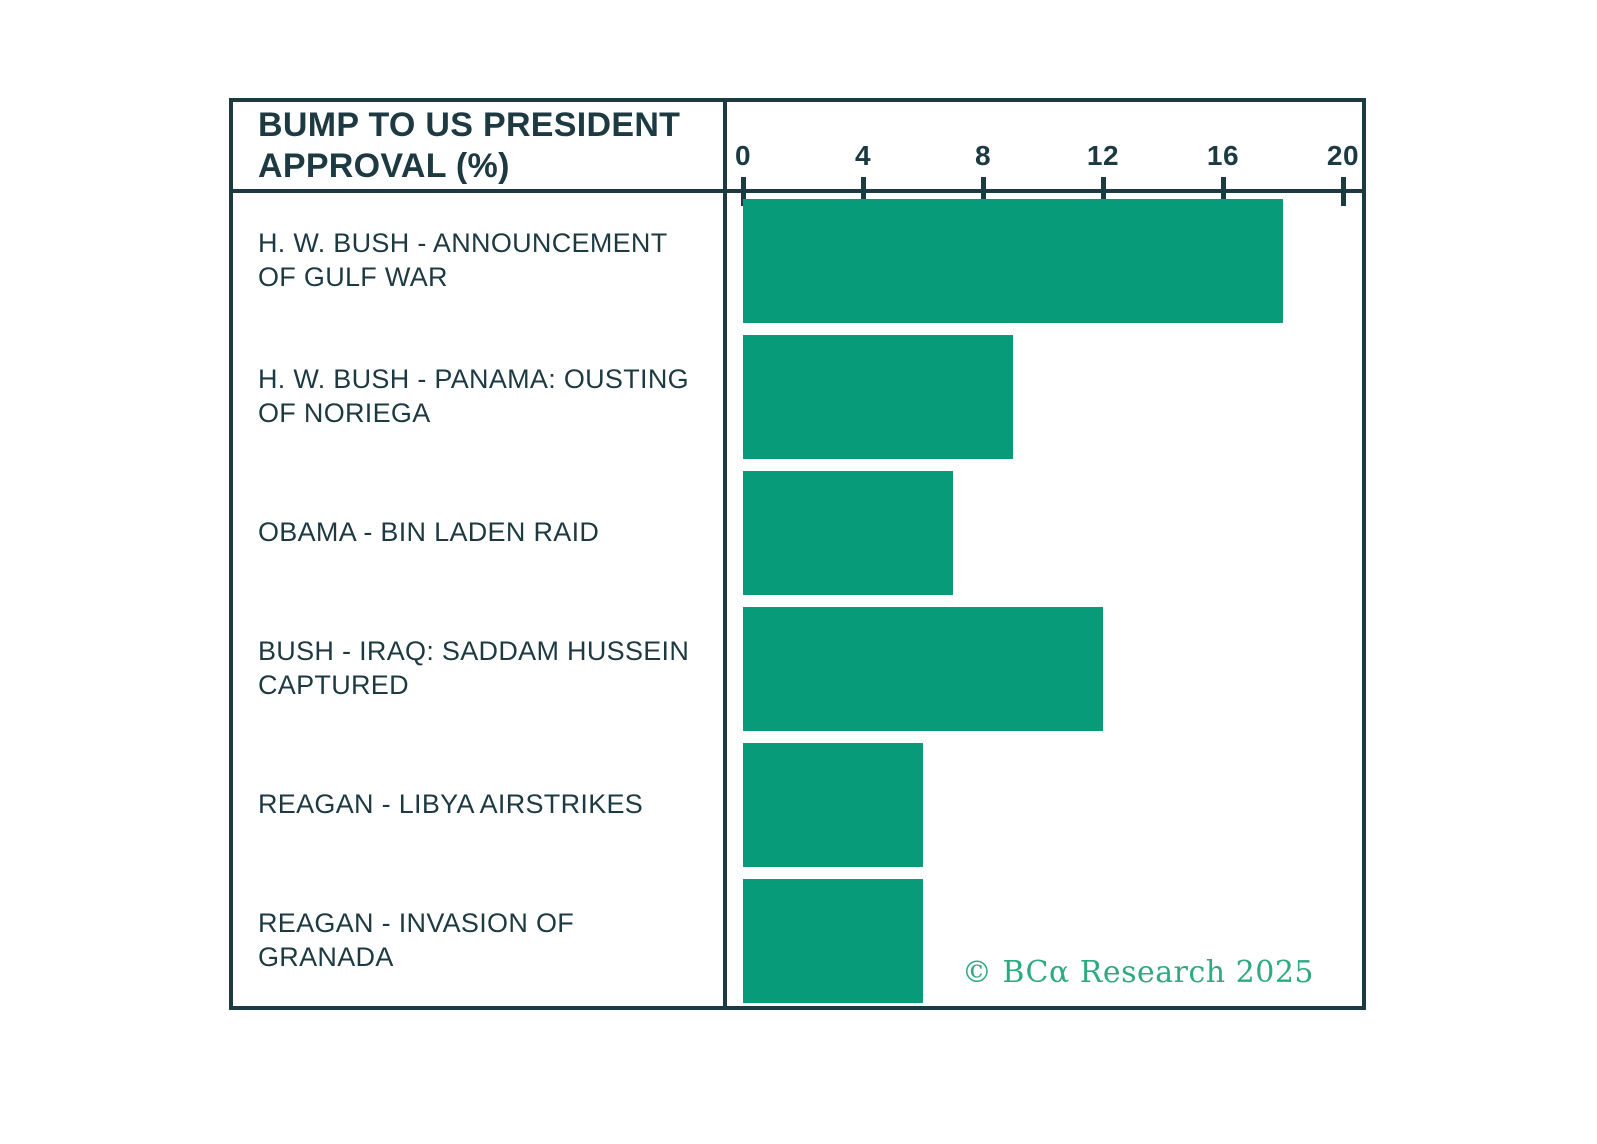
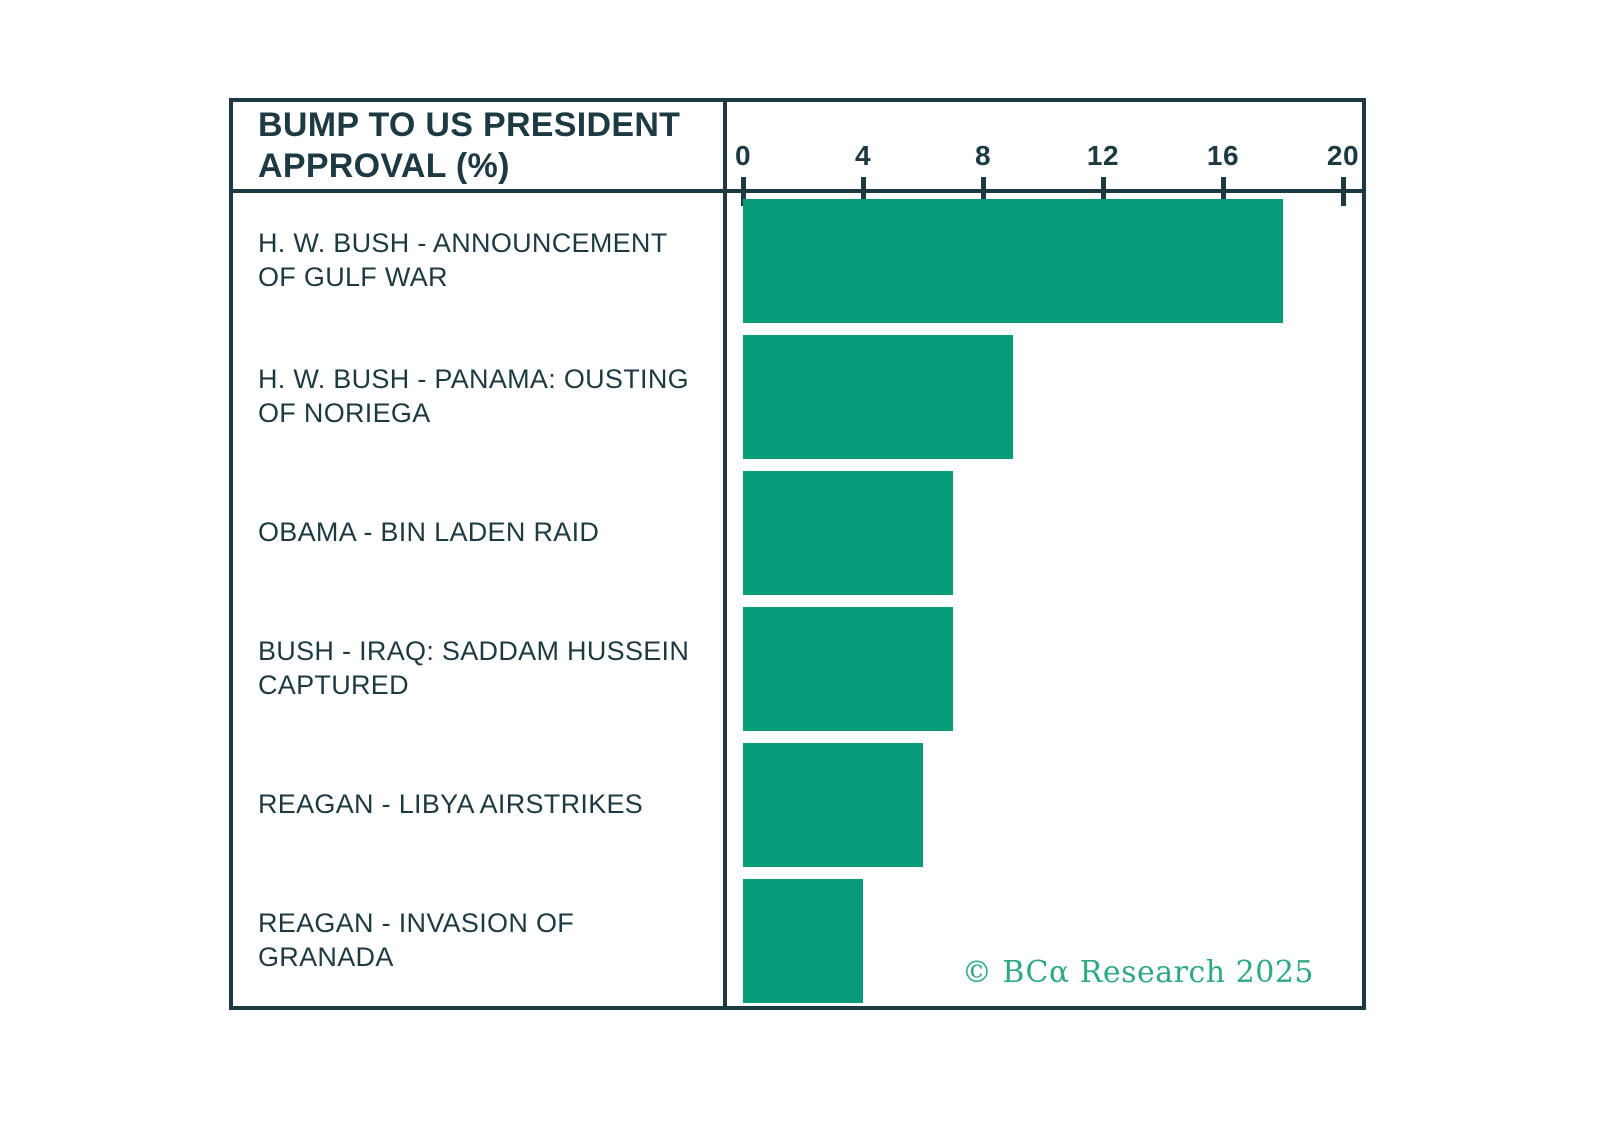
BUSH - IRAQ: SADDAM HUSSEIN CAPTURED: 12 -> 7
REAGAN - INVASION OF GRANADA: 6 -> 4
